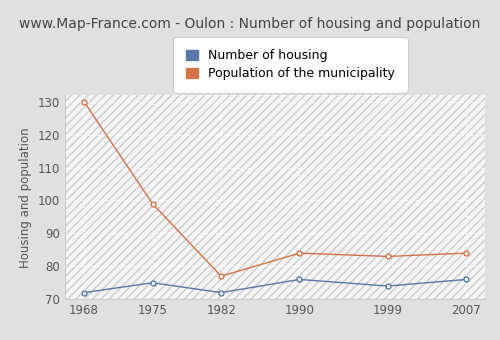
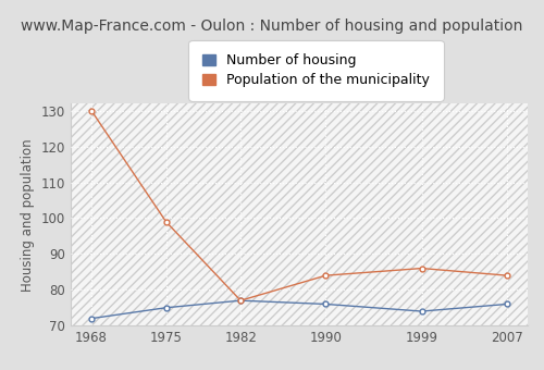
Number of housing/1982: 72 -> 77
Population of the municipality/1999: 83 -> 86
